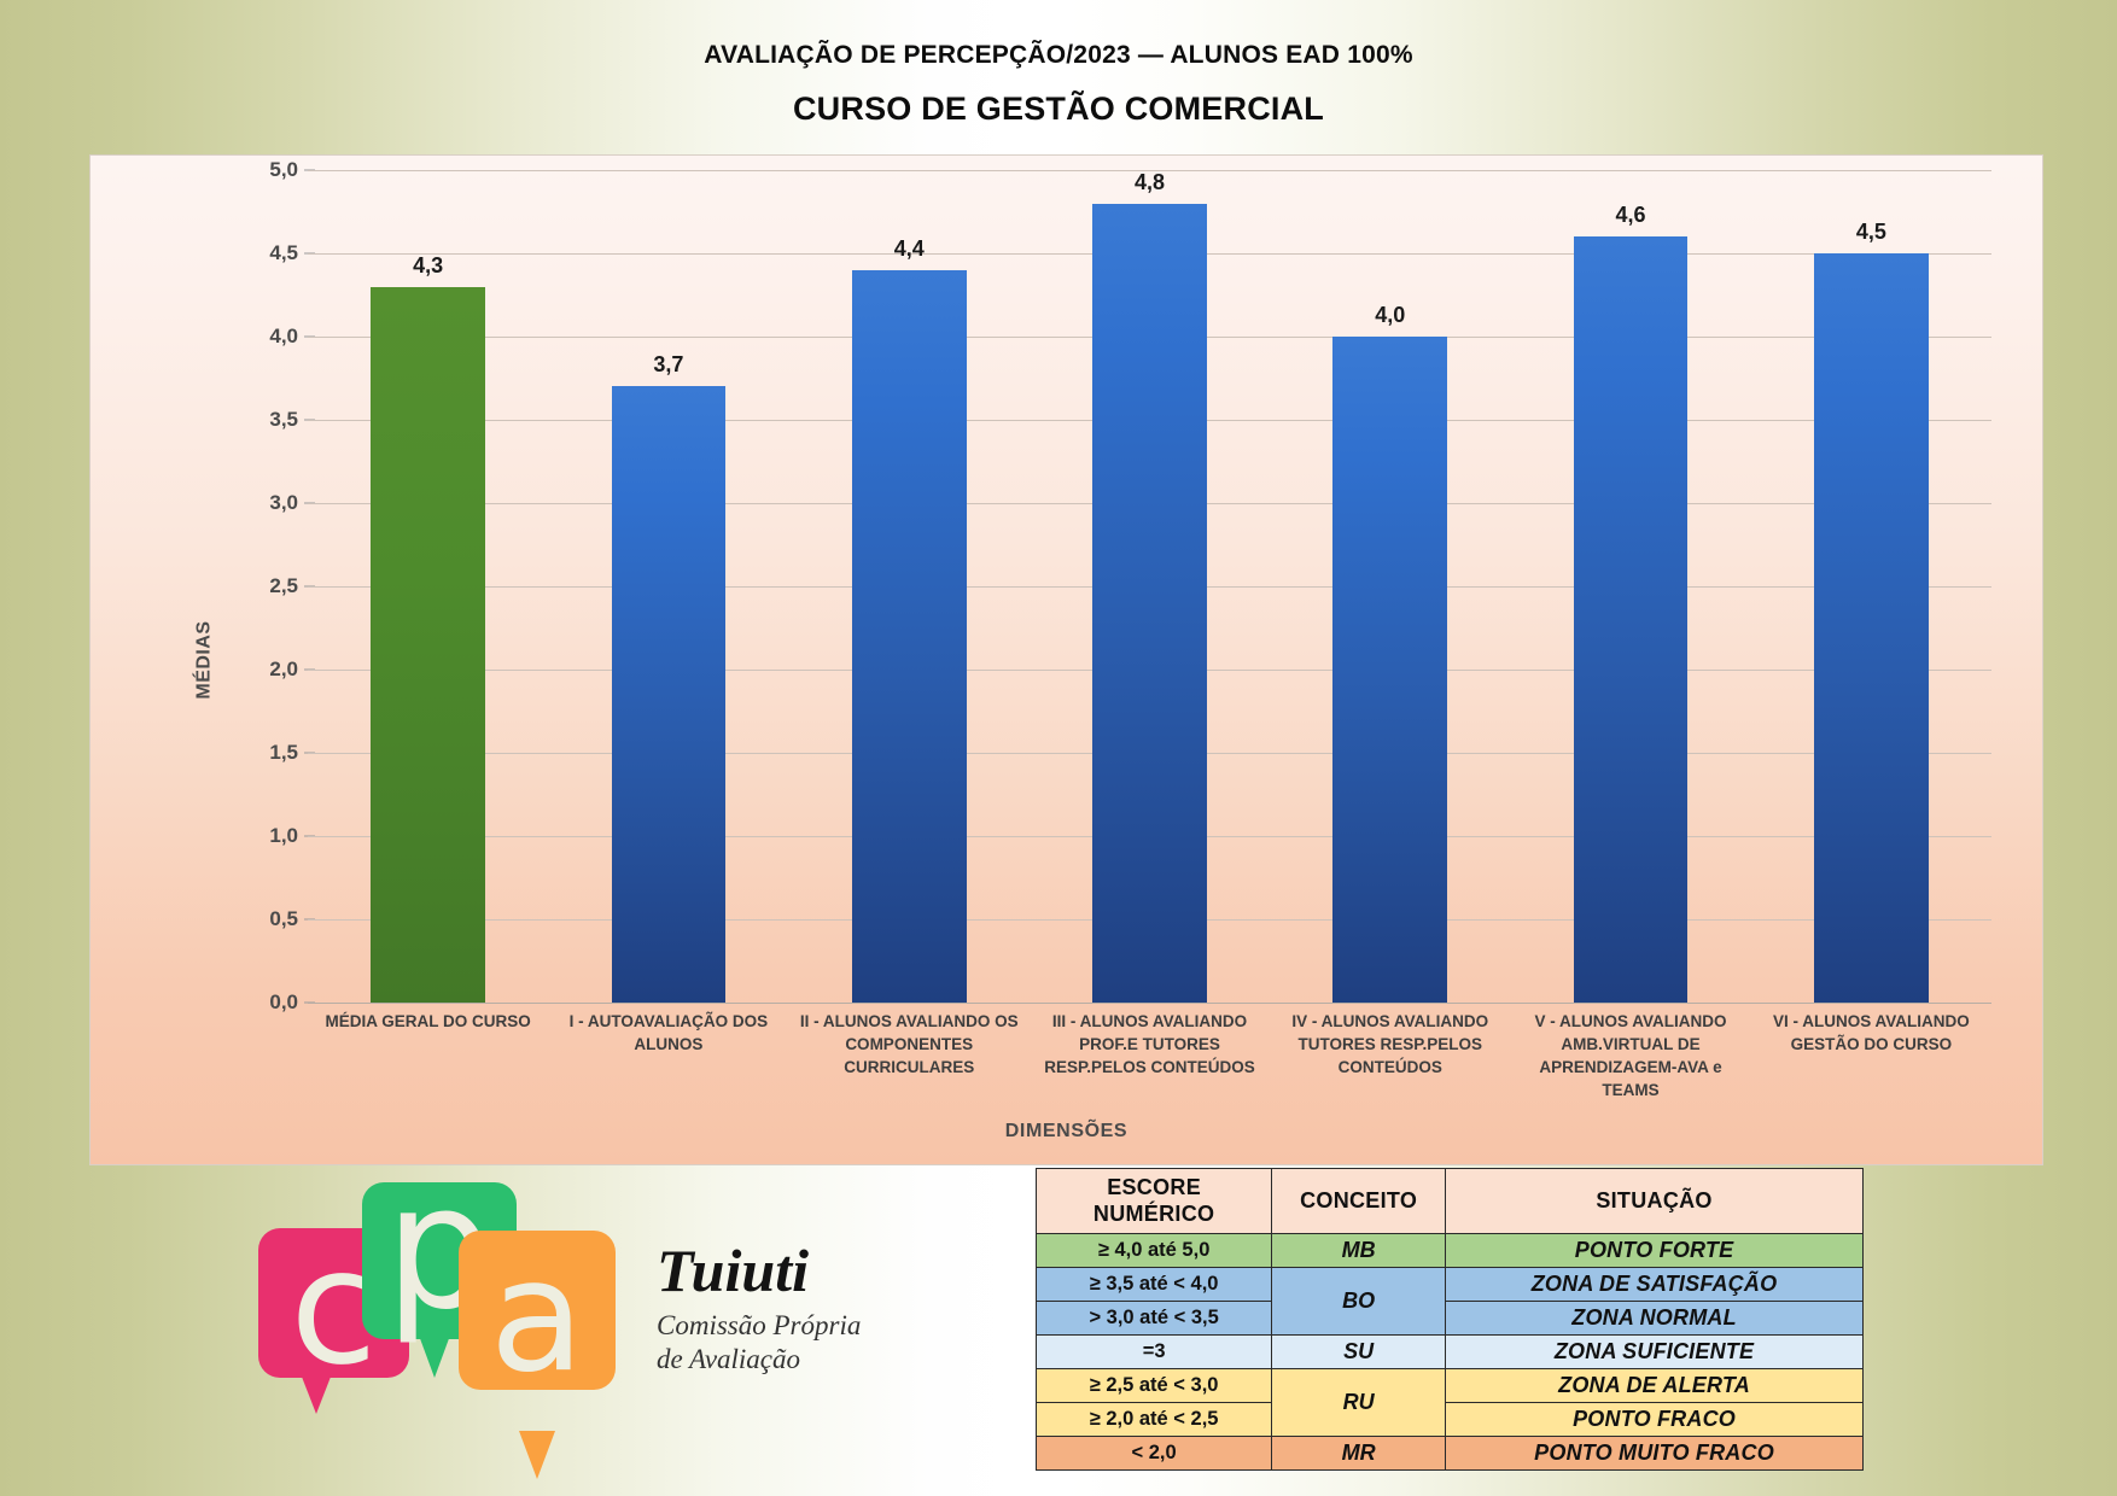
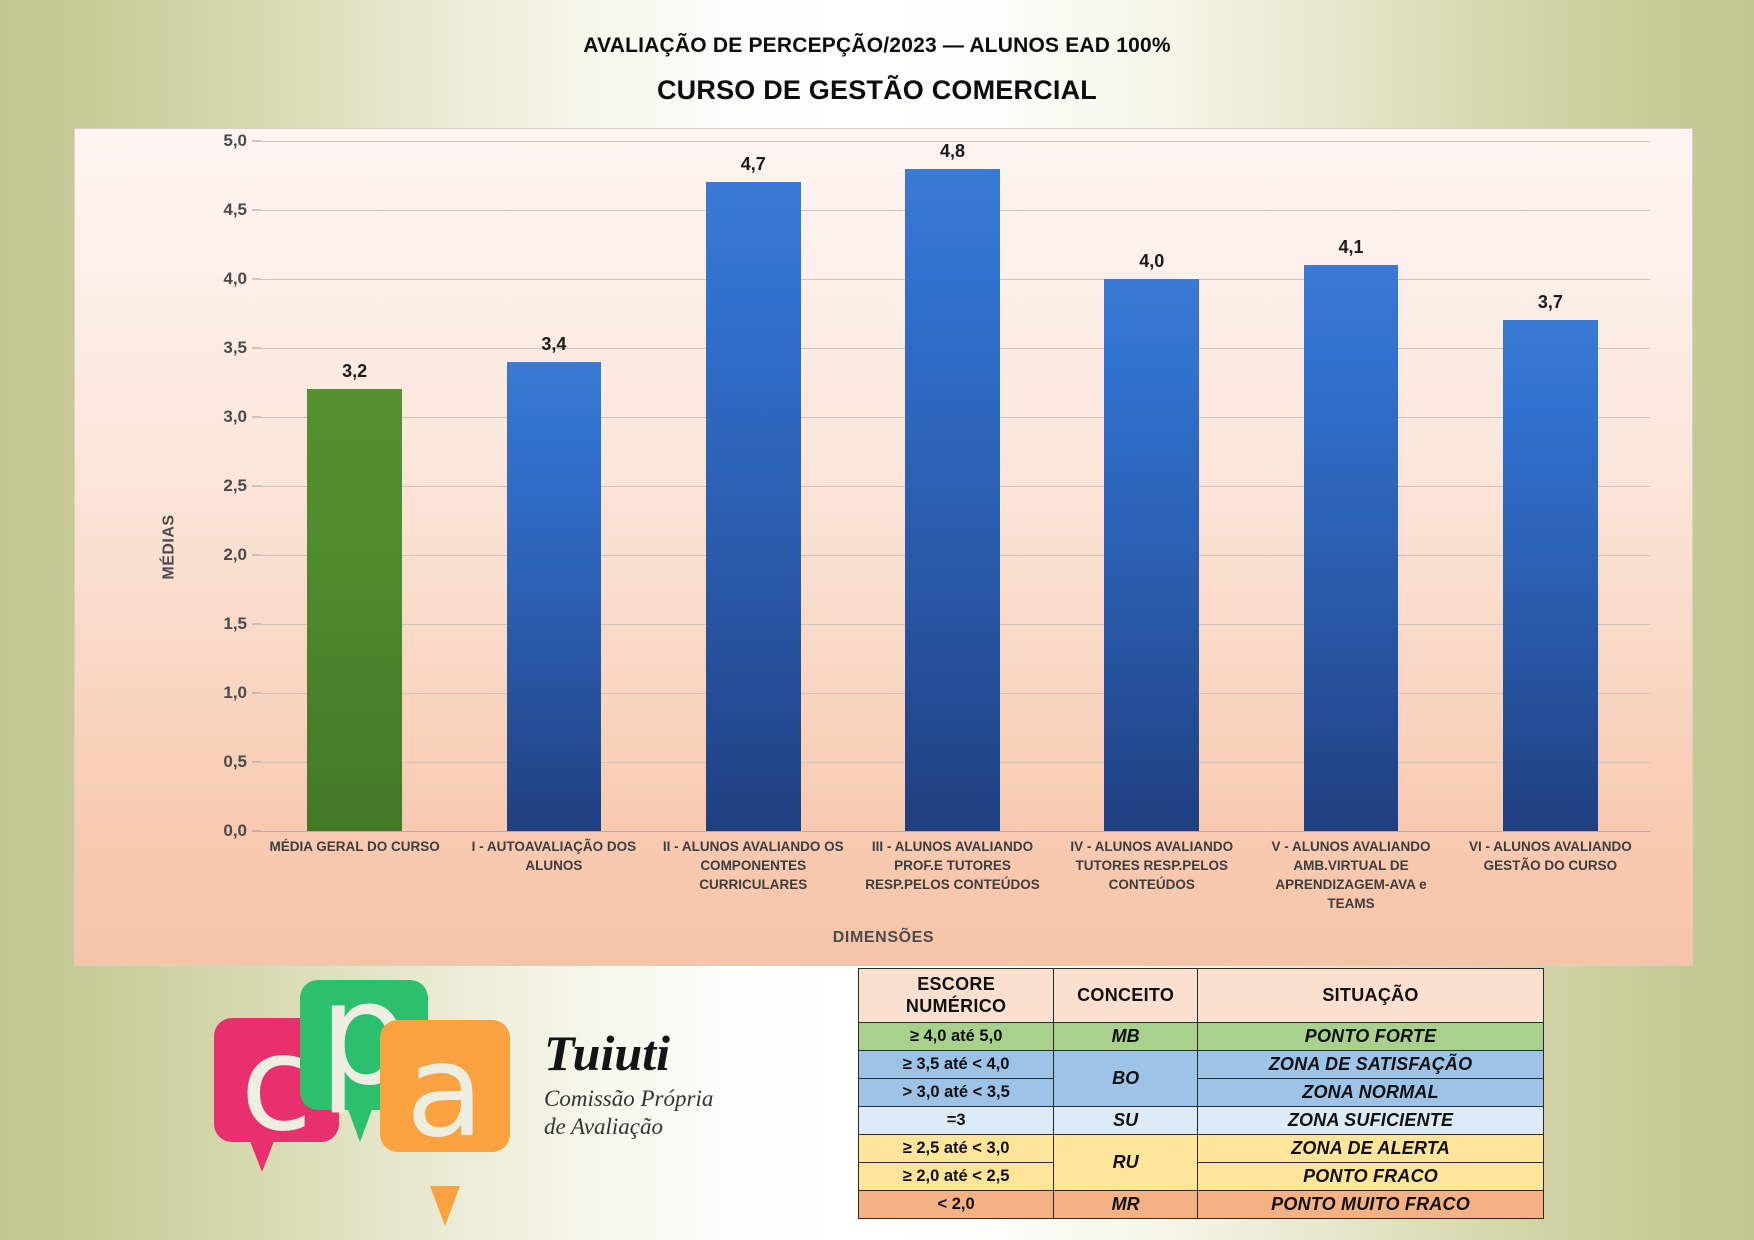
MÉDIA GERAL DO CURSO: 4,3 -> 3,2
I - AUTOAVALIAÇÃO DOS ALUNOS: 3,7 -> 3,4
II - ALUNOS AVALIANDO OS COMPONENTES CURRICULARES: 4,4 -> 4,7
V - ALUNOS AVALIANDO AMB.VIRTUAL DE APRENDIZAGEM-AVA e TEAMS: 4,6 -> 4,1
VI - ALUNOS AVALIANDO GESTÃO DO CURSO: 4,5 -> 3,7
